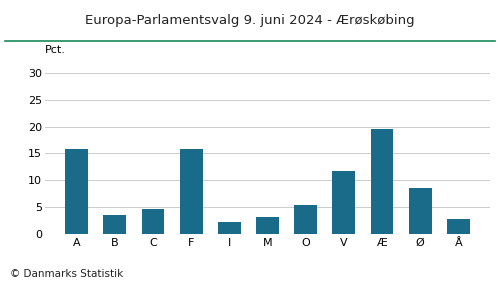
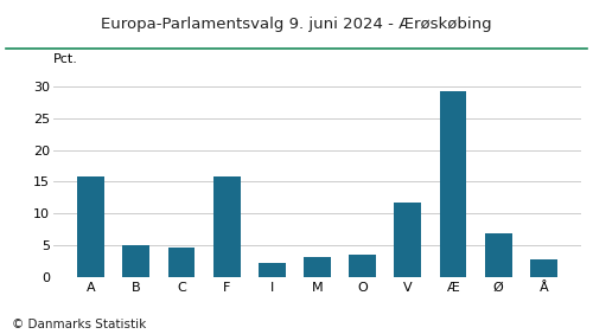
B: 3.6 -> 5.0
O: 5.4 -> 3.5
Æ: 19.6 -> 29.3
Ø: 8.6 -> 6.9
